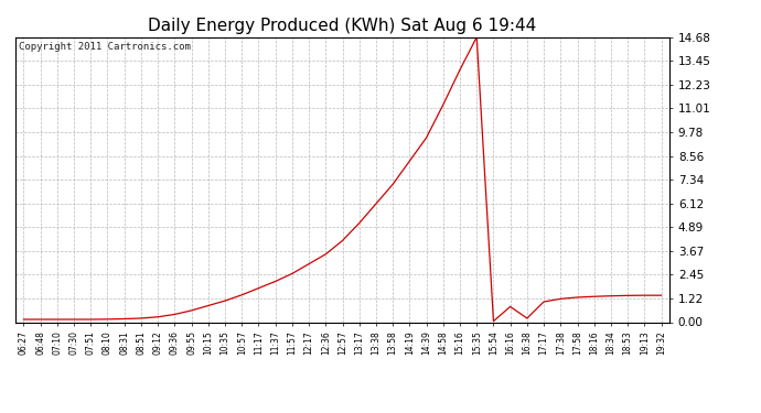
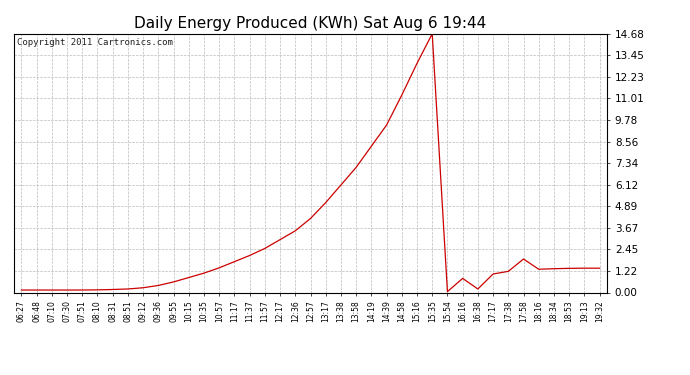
17:58: 1.3 -> 1.9
